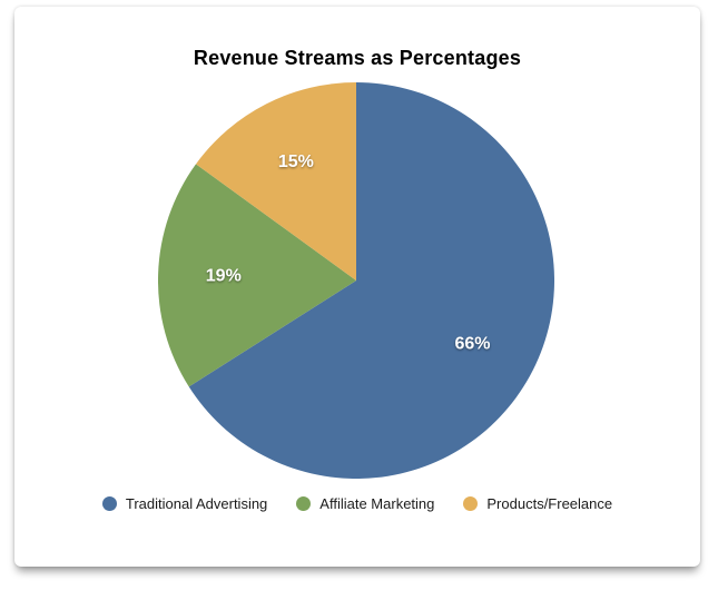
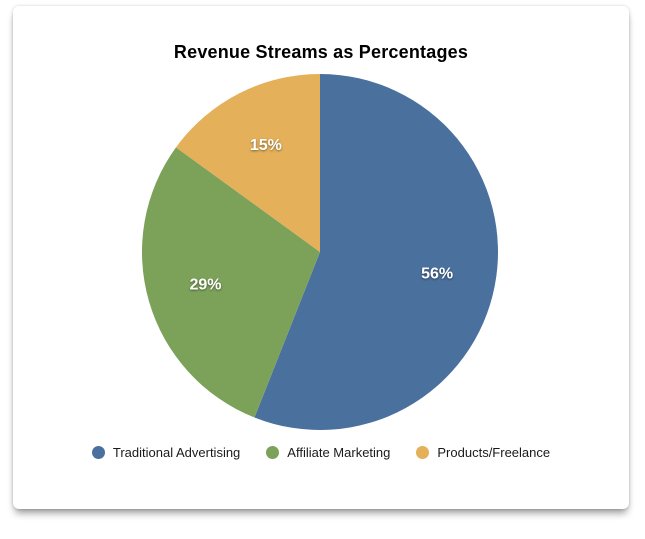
Traditional Advertising: 66% -> 56%
Affiliate Marketing: 19% -> 29%
